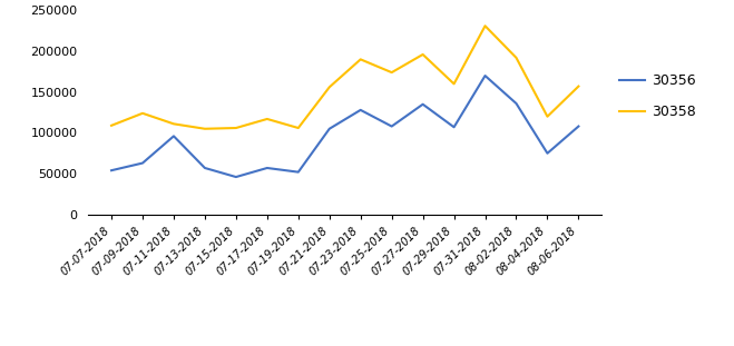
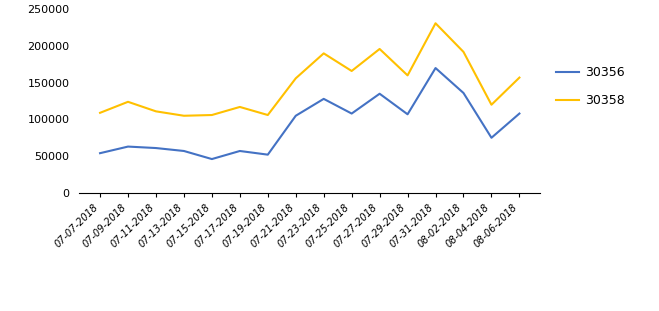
30356/07-11-2018: 96000 -> 61000
30358/07-25-2018: 174000 -> 166000
